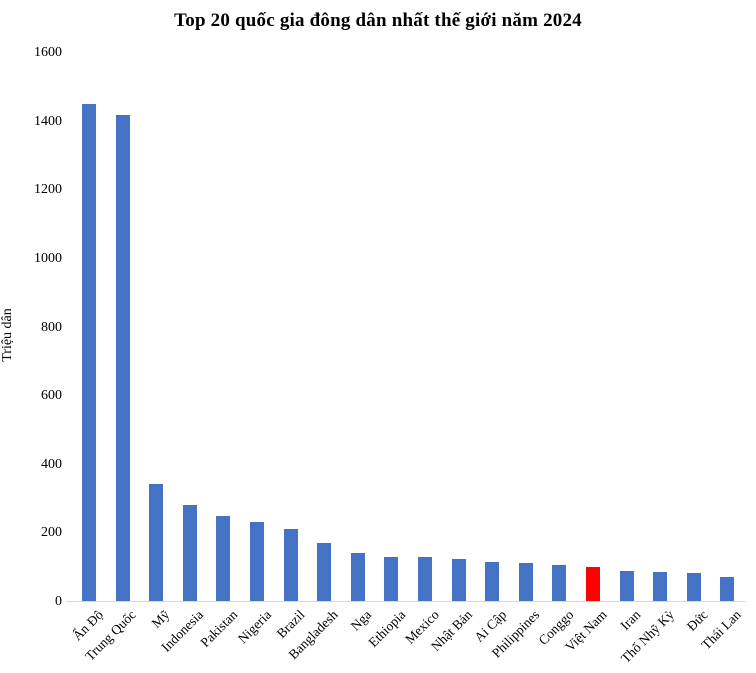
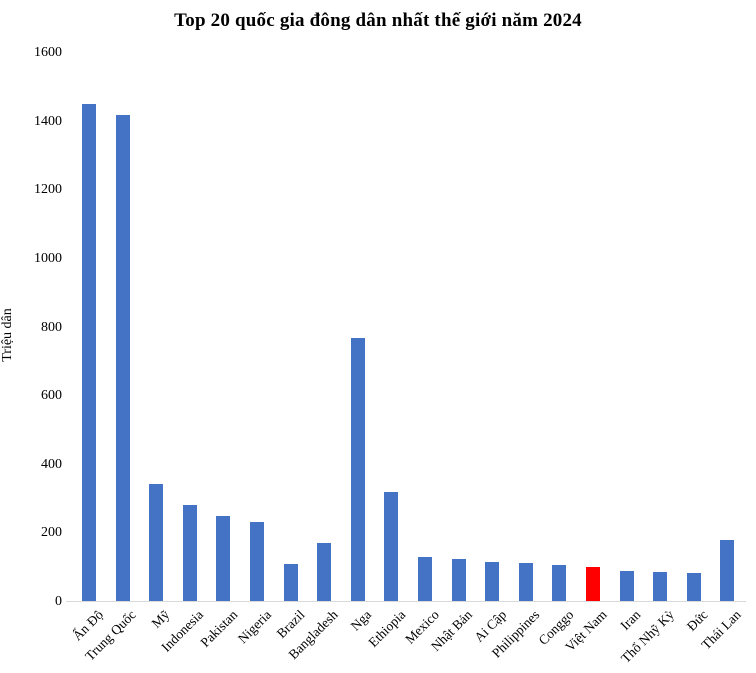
Brazil: 210 -> 110
Nga: 140 -> 770
Ethiopia: 130 -> 320
Thái Lan: 70 -> 180
